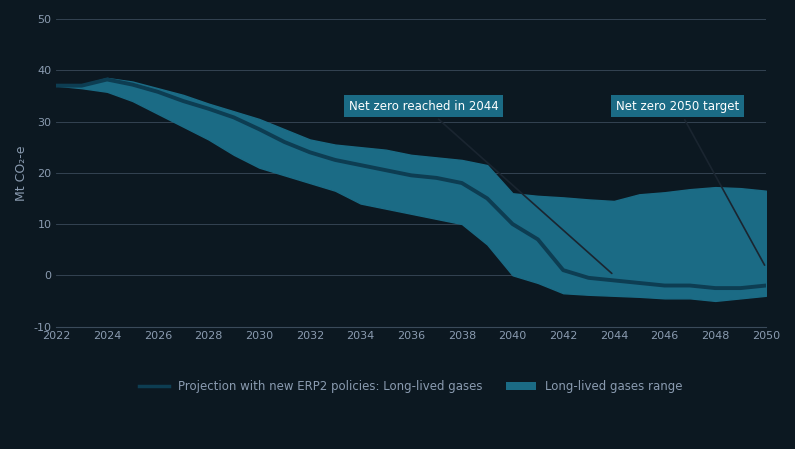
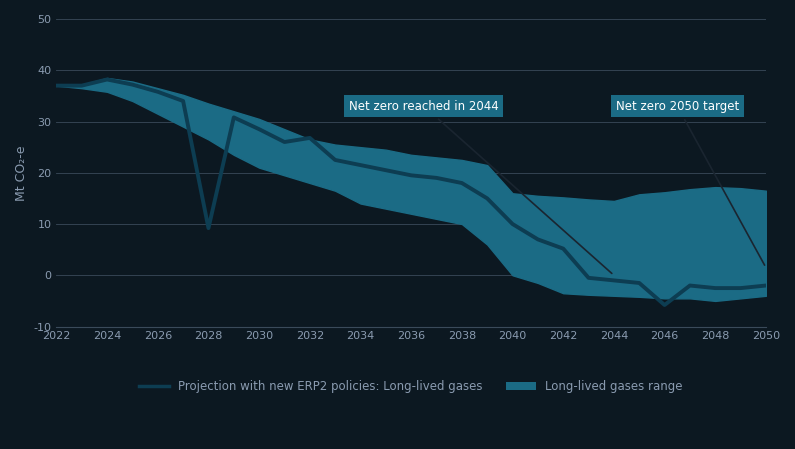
Projection with new ERP2 policies: Long-lived gases/2028: 32.5 -> 9.2
Projection with new ERP2 policies: Long-lived gases/2032: 24.0 -> 26.8
Projection with new ERP2 policies: Long-lived gases/2042: 1.0 -> 5.2
Projection with new ERP2 policies: Long-lived gases/2046: -2.0 -> -5.8
